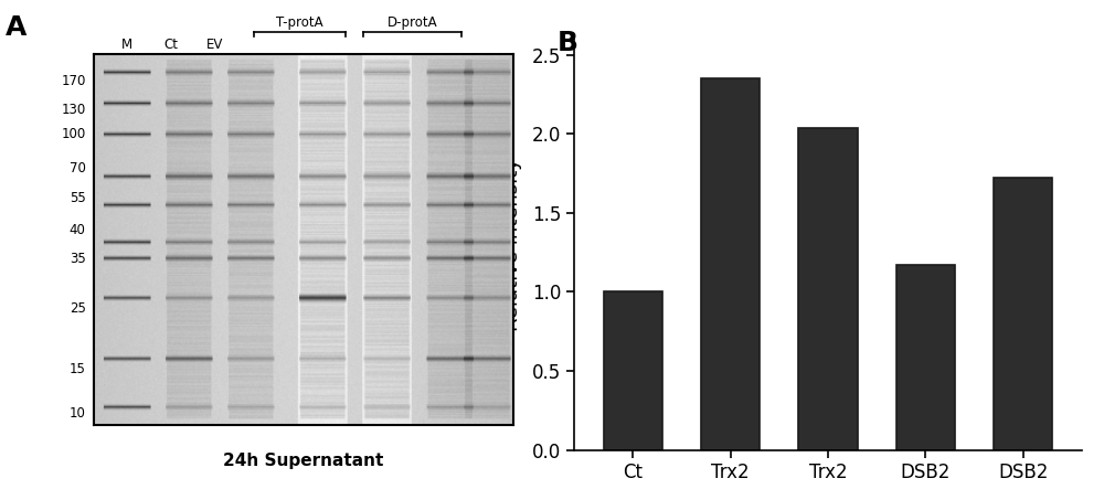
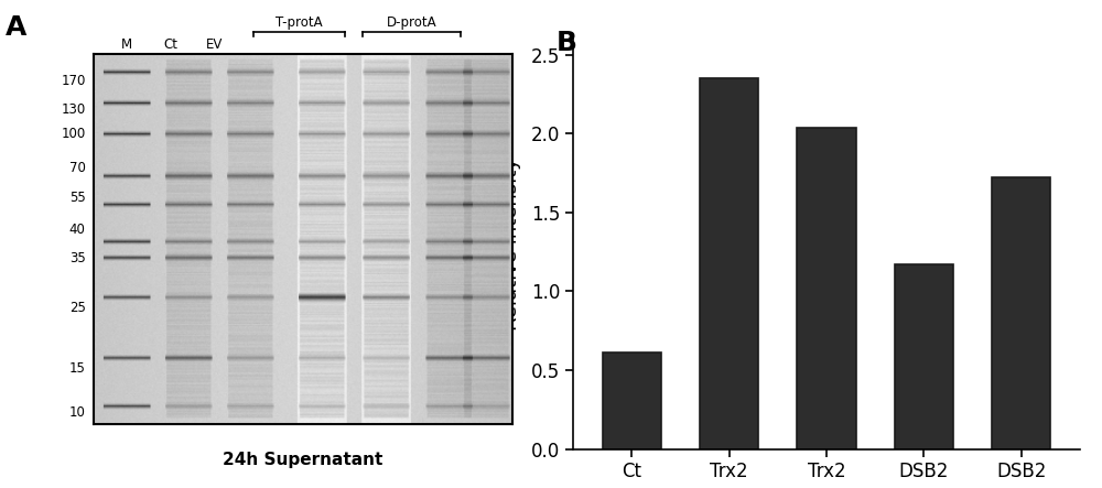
Ct: 1.00 -> 0.61
